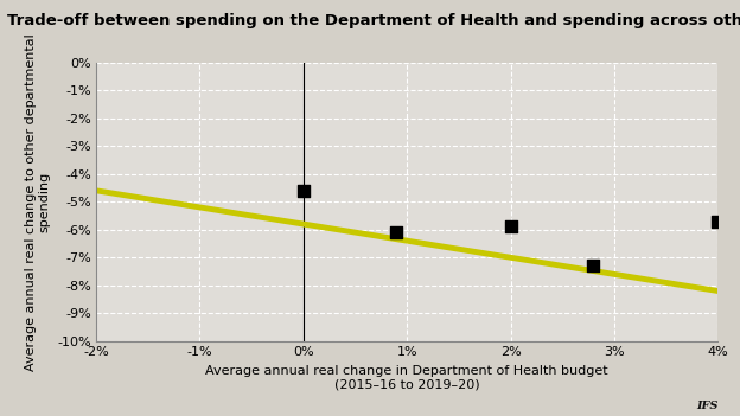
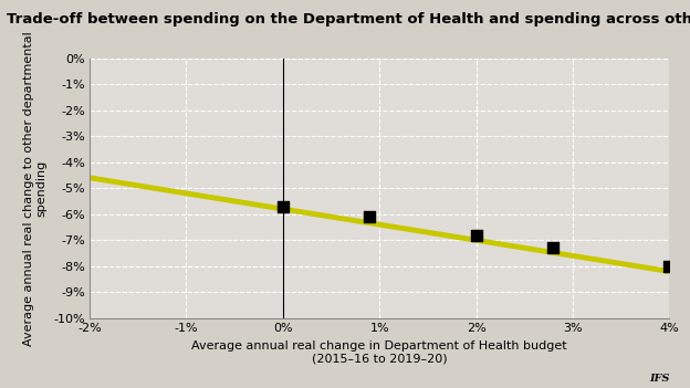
0%: -4.6% -> -5.7%
2%: -5.9% -> -6.8%
4%: -5.7% -> -8.0%
